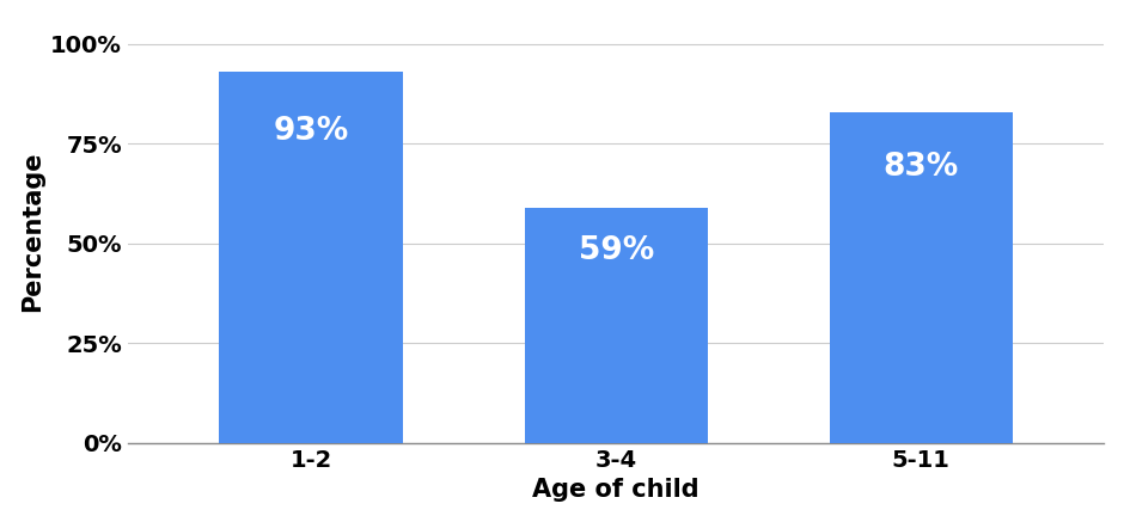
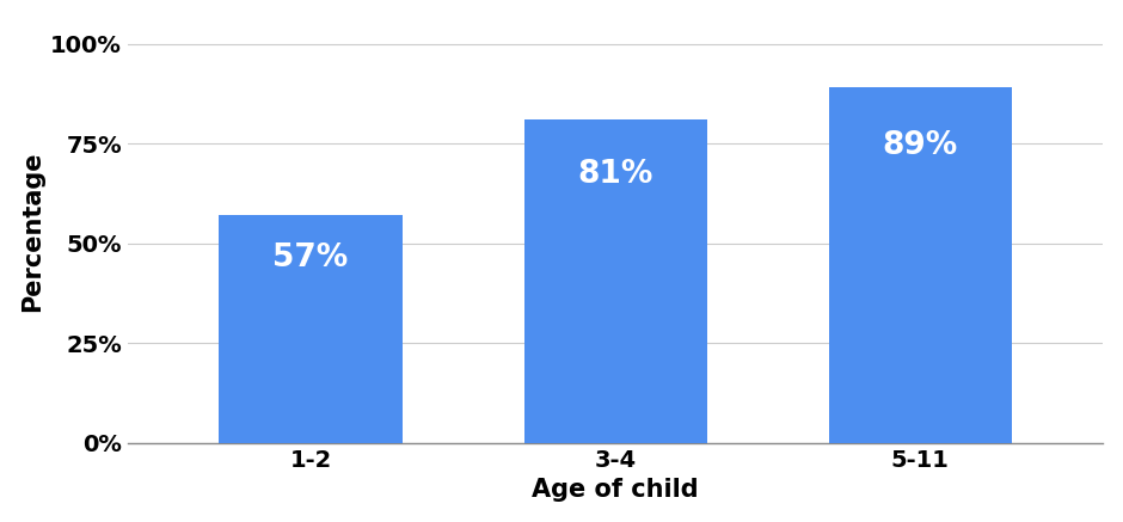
1-2: 93% -> 57%
3-4: 59% -> 81%
5-11: 83% -> 89%
